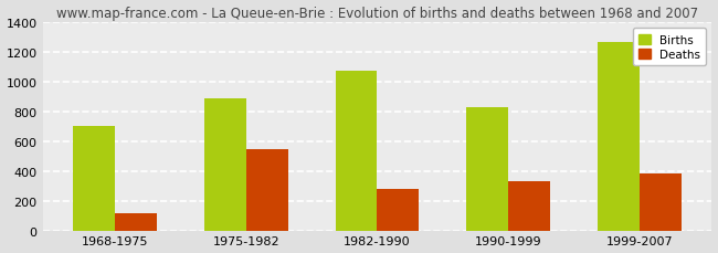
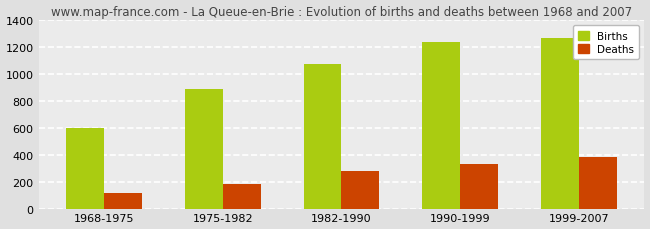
Births/1968-1975: 700 -> 600
Deaths/1975-1982: 550 -> 180
Births/1990-1999: 830 -> 1240
